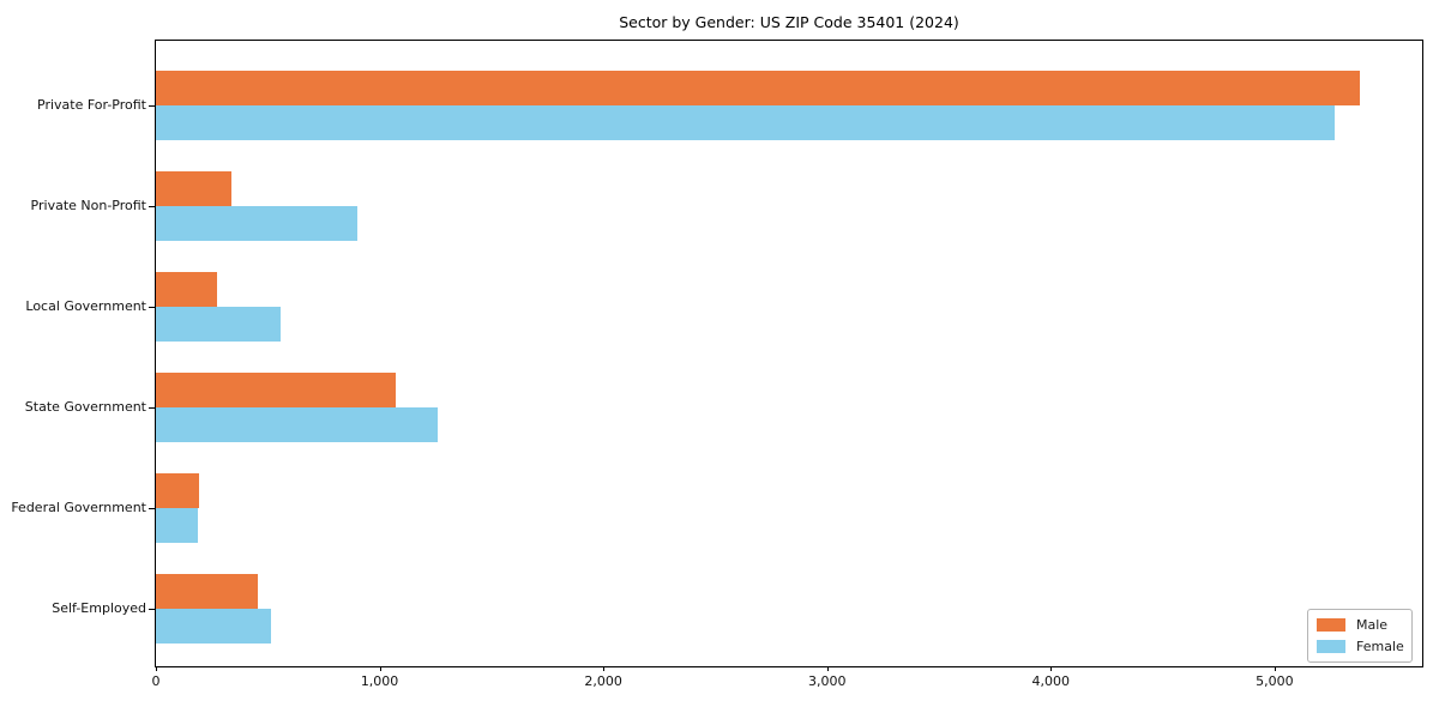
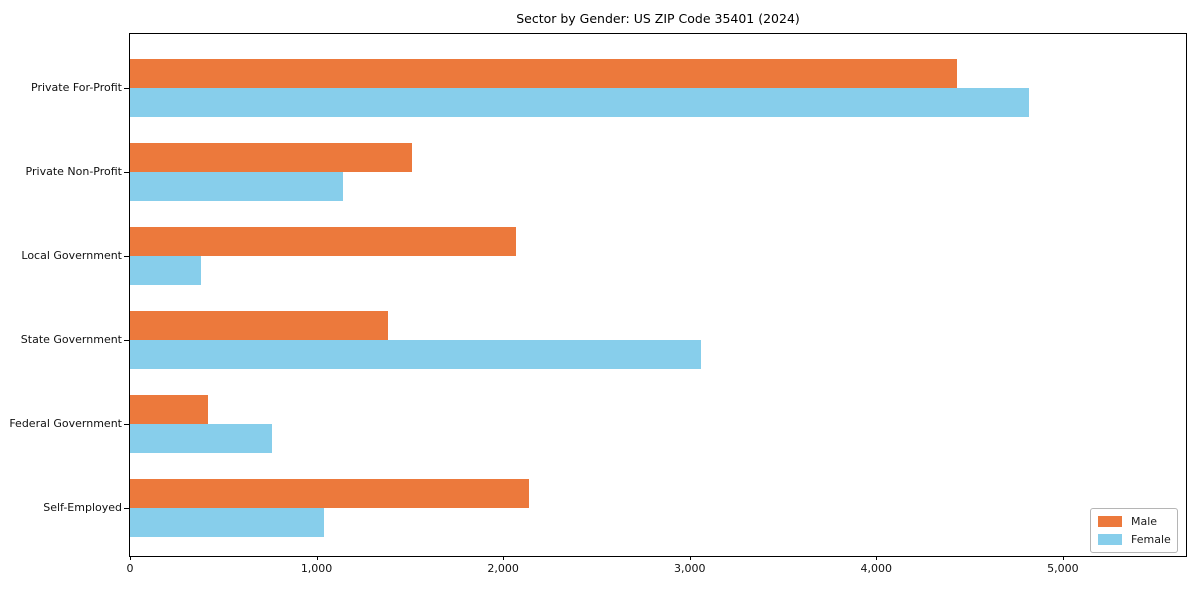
Male/Private For-Profit: 5380 -> 4430
Female/Private For-Profit: 5270 -> 4820
Male/Private Non-Profit: 340 -> 1510
Female/Private Non-Profit: 900 -> 1140
Male/Local Government: 270 -> 2070
Female/Local Government: 560 -> 380
Male/State Government: 1070 -> 1380
Female/State Government: 1260 -> 3060
Male/Federal Government: 190 -> 420
Female/Federal Government: 190 -> 760
Male/Self-Employed: 460 -> 2140
Female/Self-Employed: 510 -> 1040
